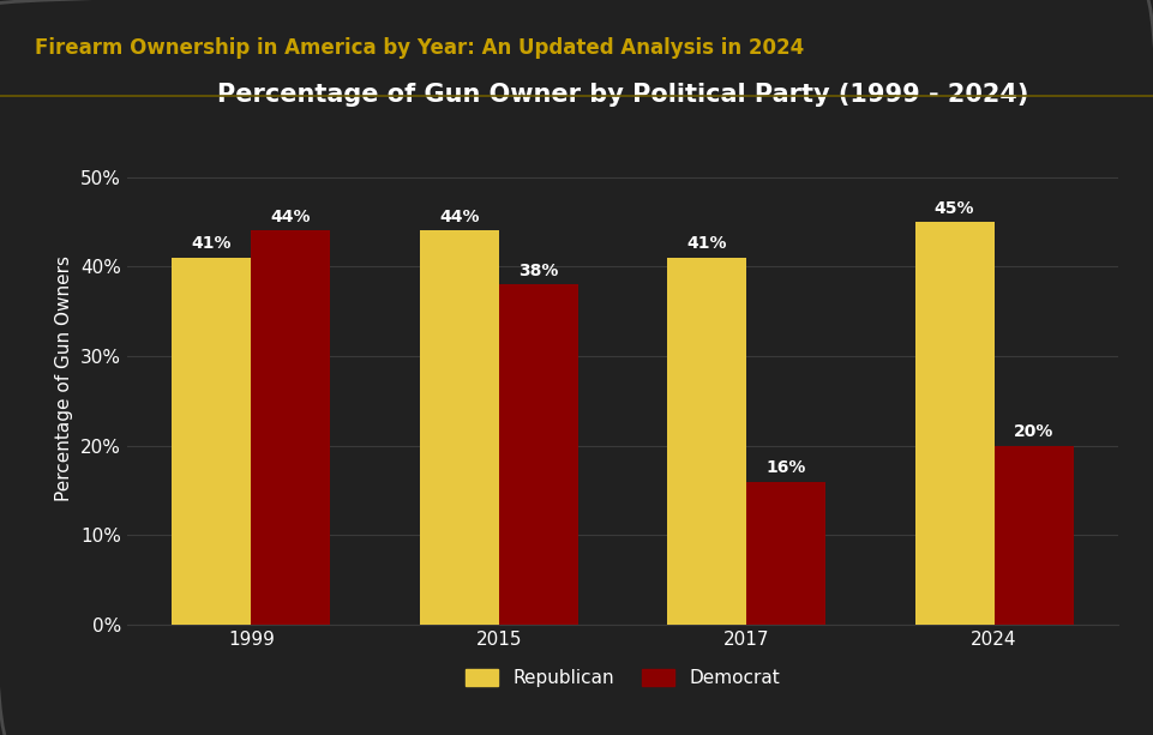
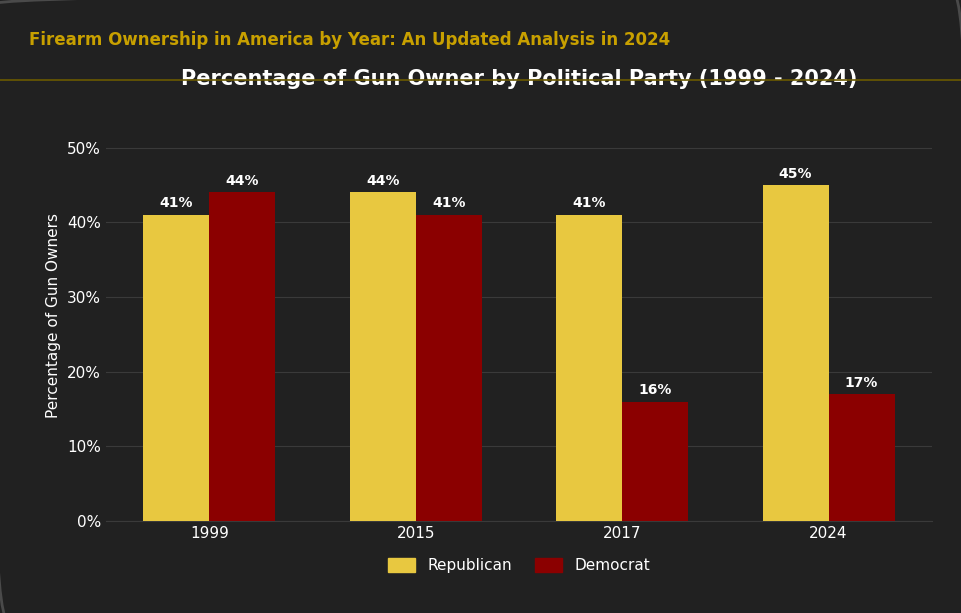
Democrat/2015: 38% -> 41%
Democrat/2024: 20% -> 17%
